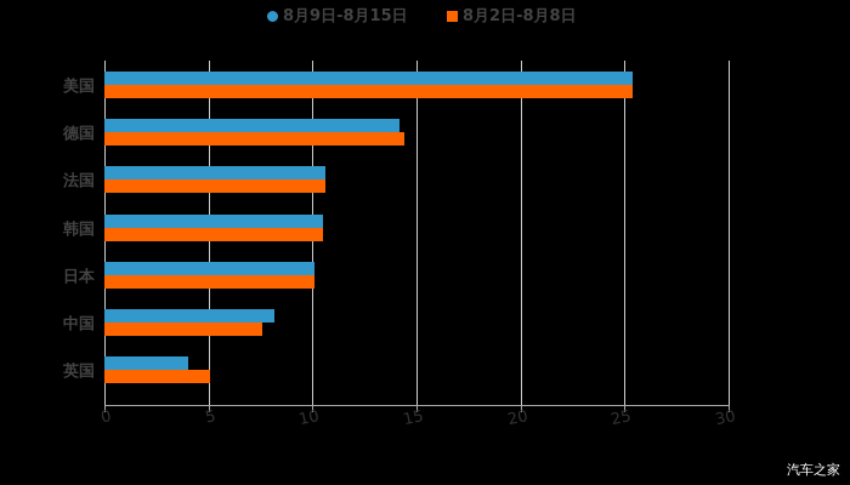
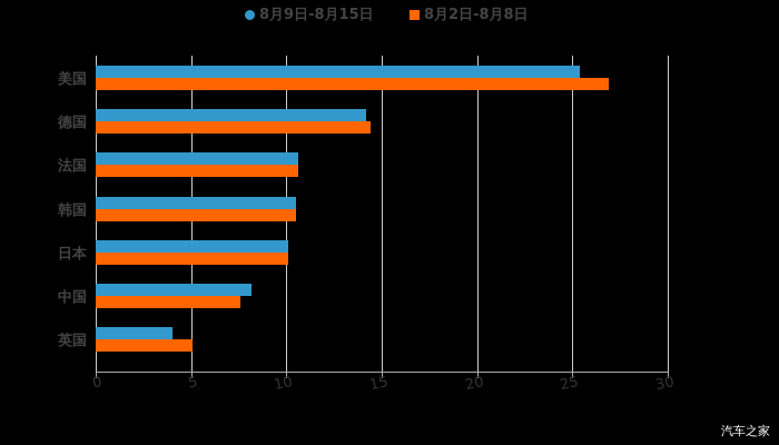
8月2日-8月8日/美国: 25.4 -> 26.9
